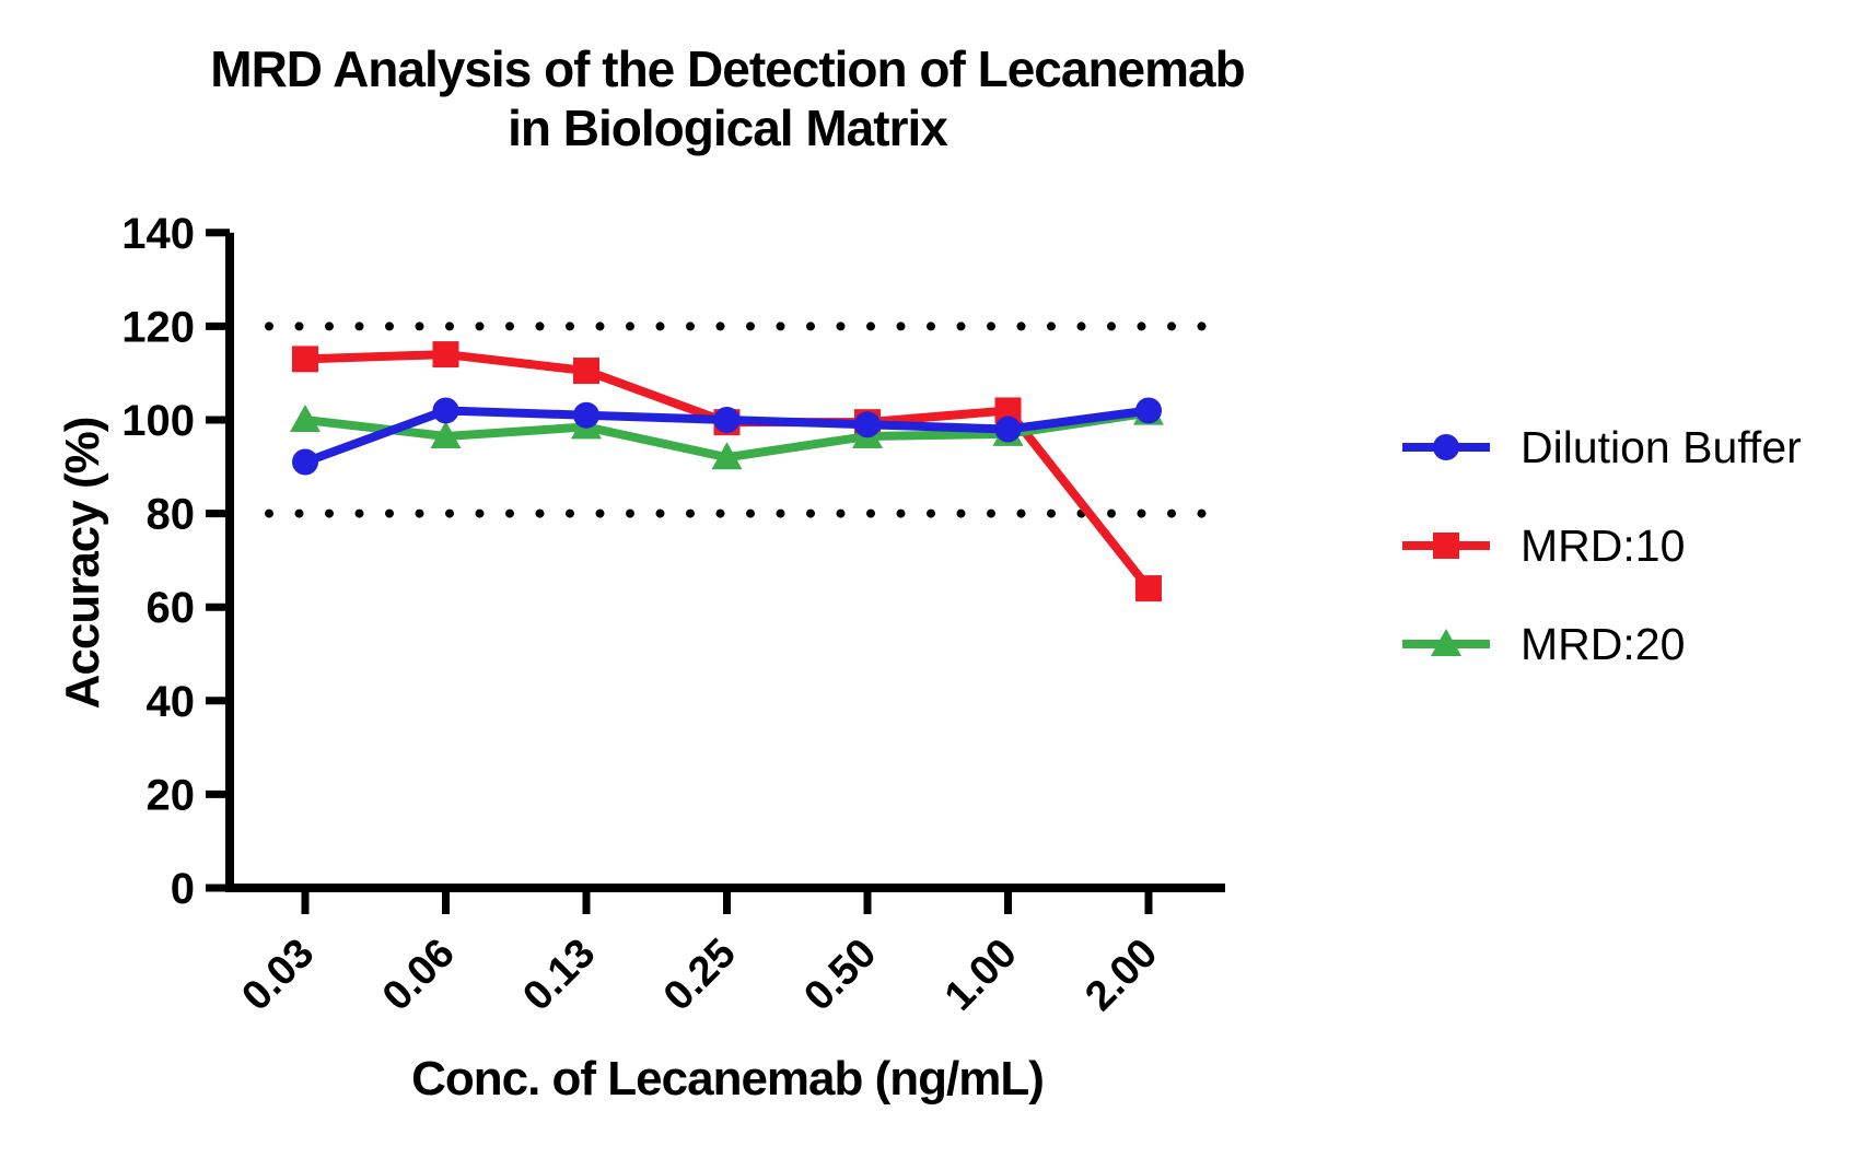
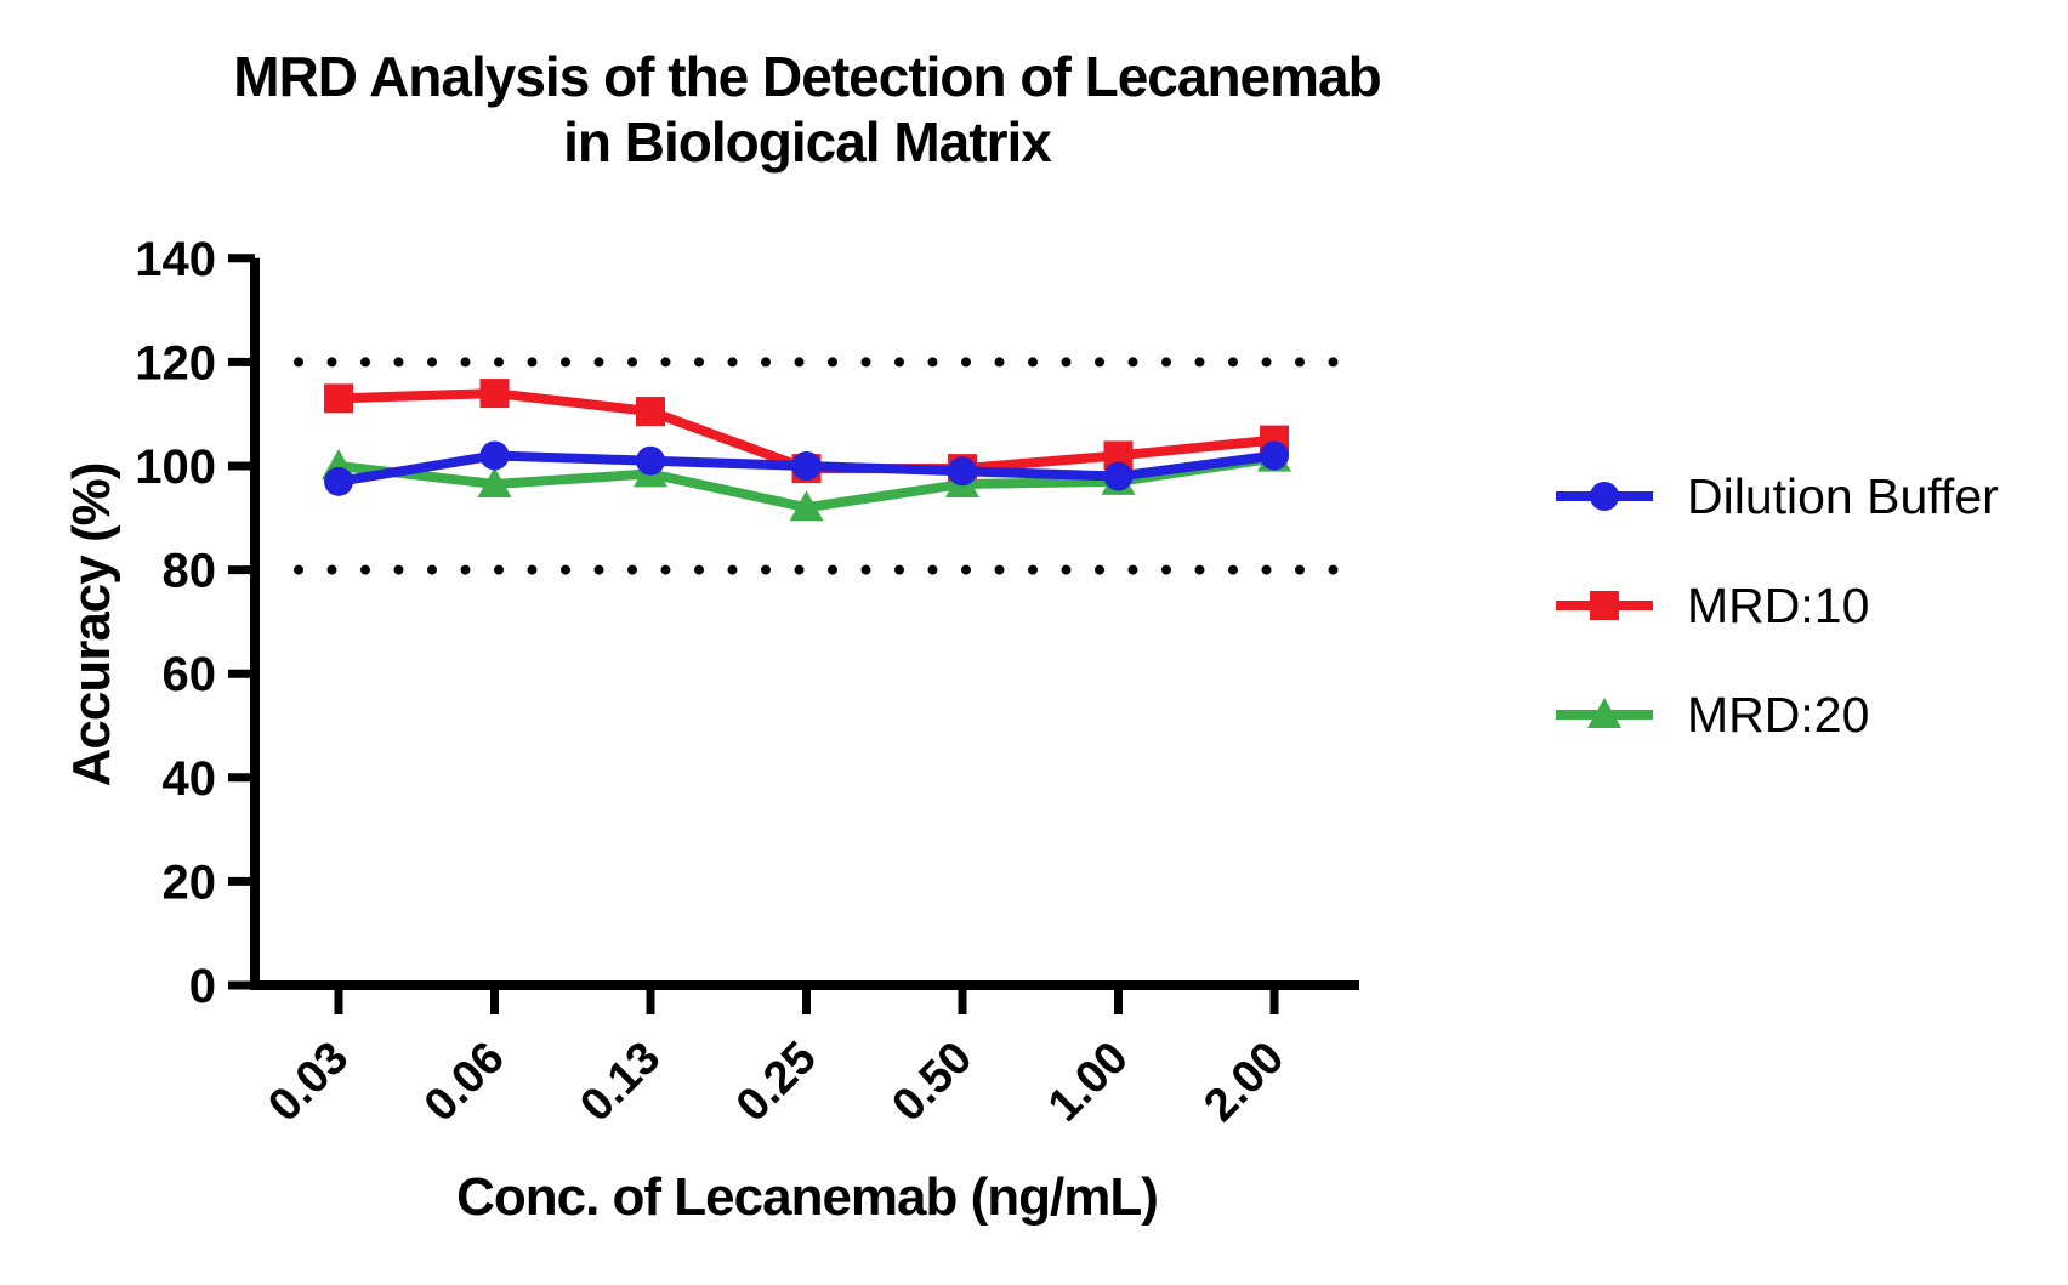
Dilution Buffer/0.03: 91 -> 97
MRD:10/2.00: 64 -> 105
